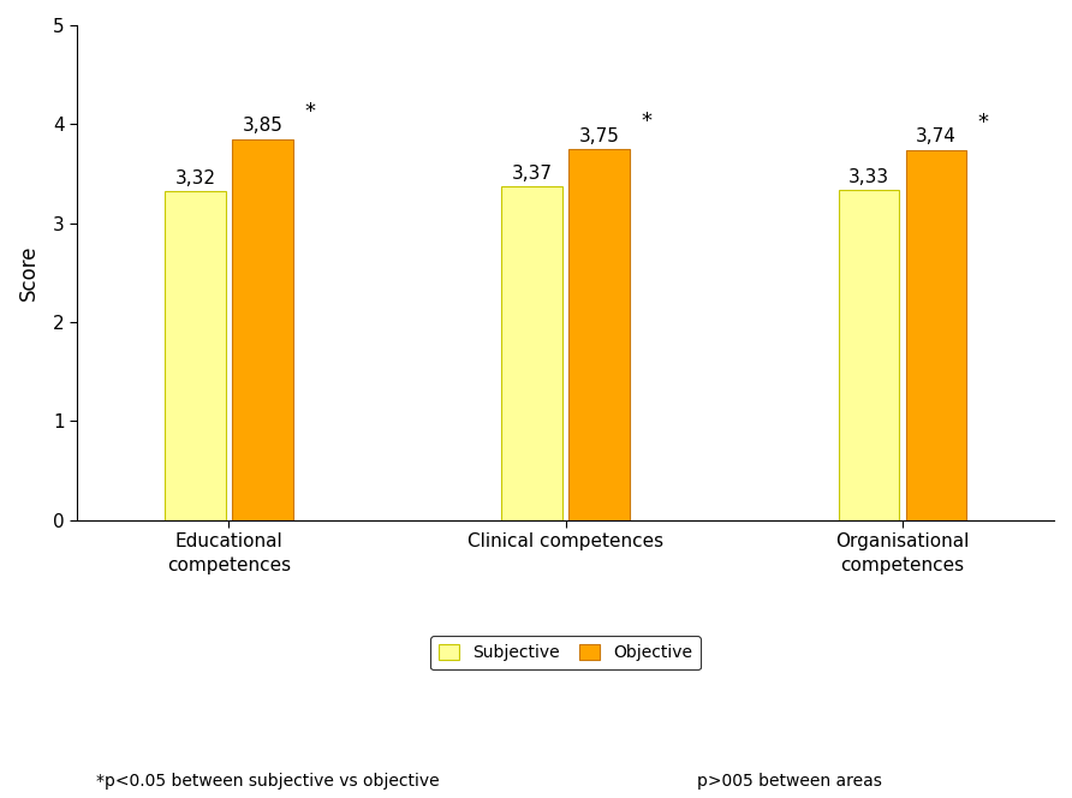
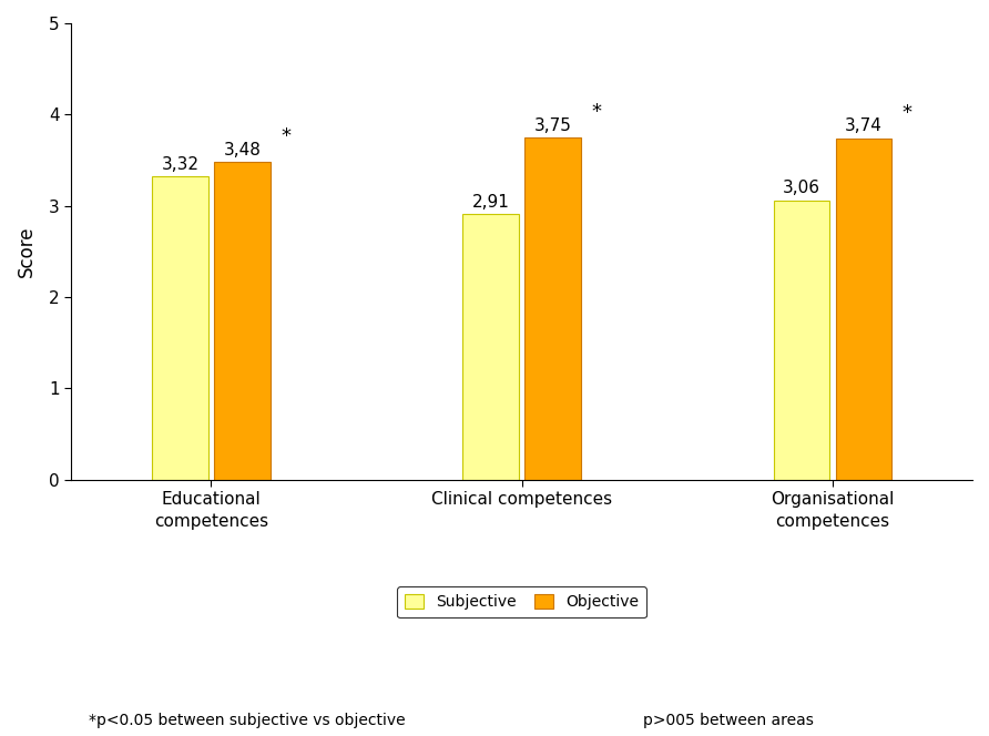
Objective/Educational competences: 3,85 -> 3,48
Subjective/Clinical competences: 3,37 -> 2,91
Subjective/Organisational competences: 3,33 -> 3,06
